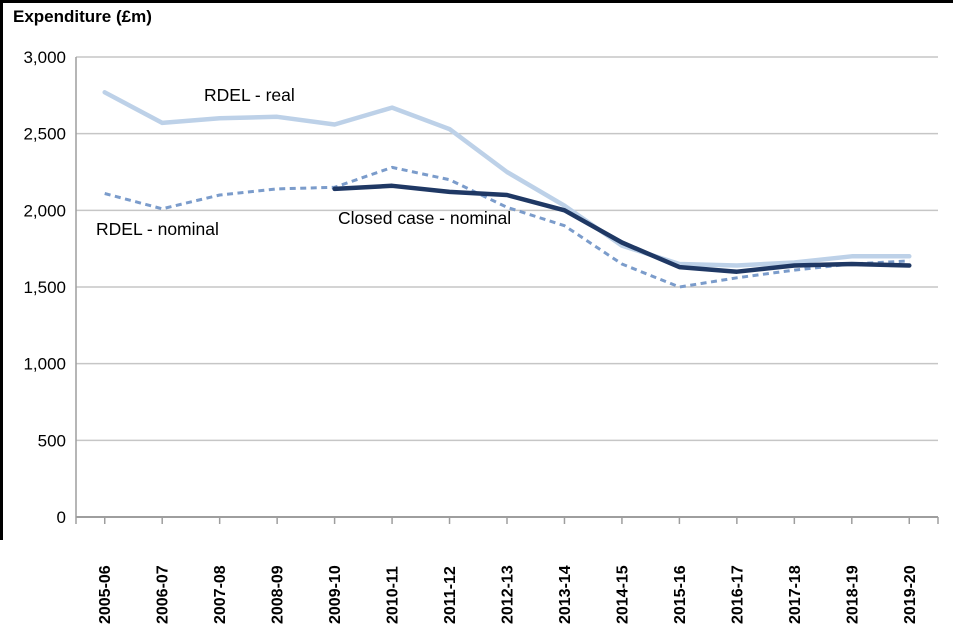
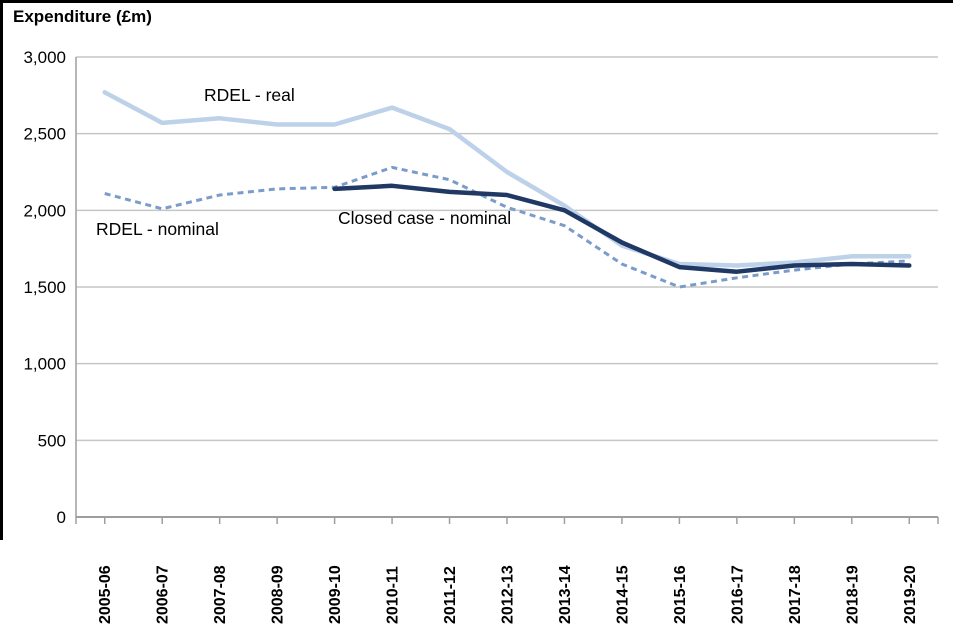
RDEL - real/2008-09: 2610 -> 2560
